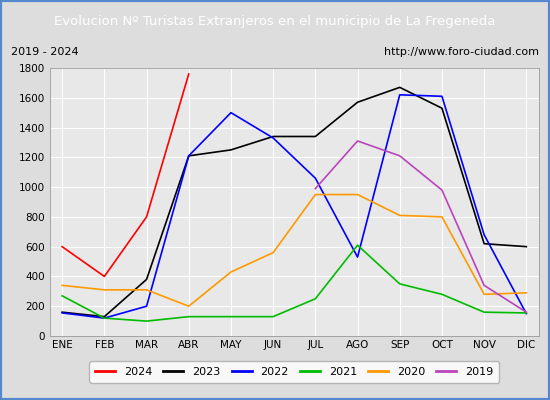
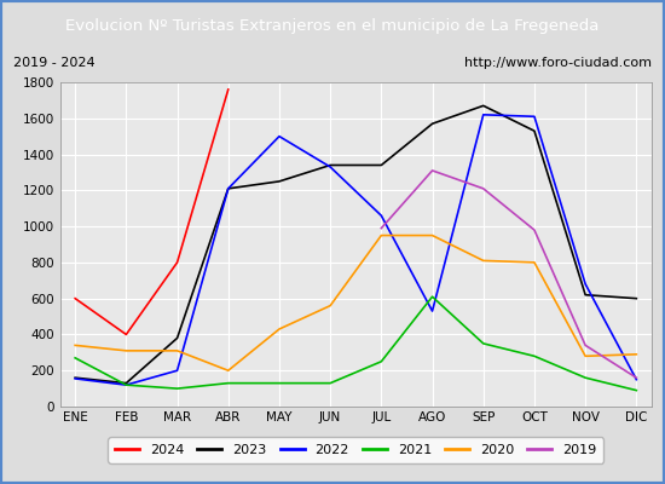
2021/DIC: 160 -> 90
